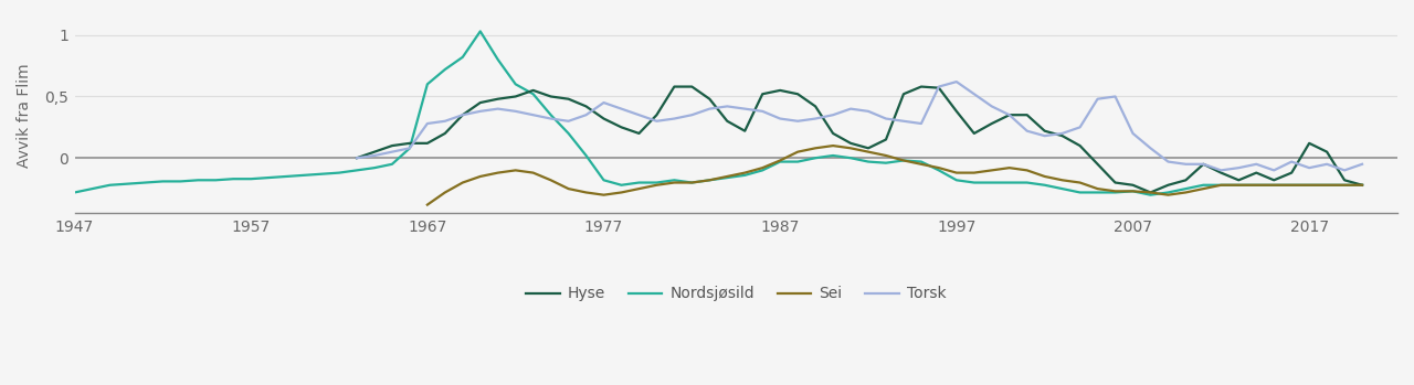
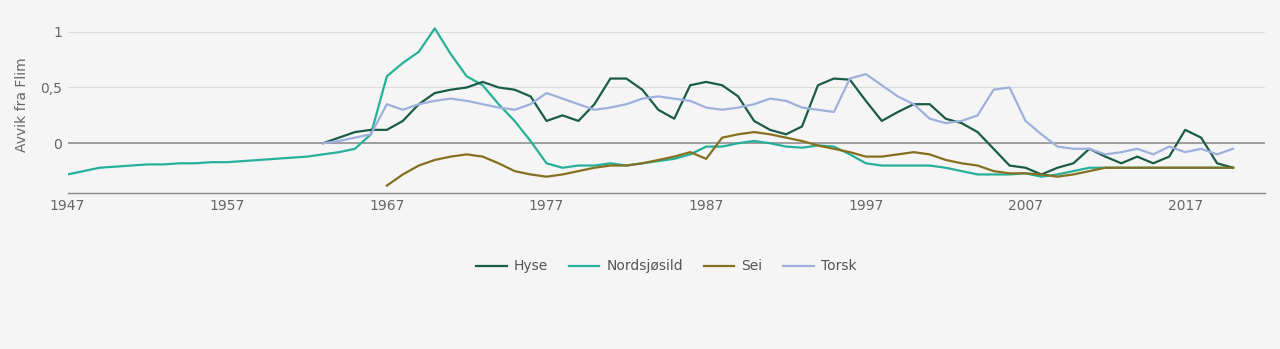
Torsk/1967: 0,28 -> 0,35
Hyse/1977: 0,32 -> 0,20
Sei/1987: -0,02 -> -0,14
